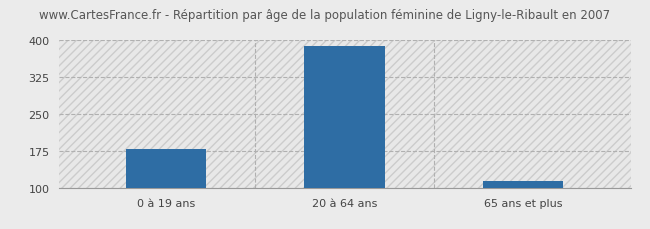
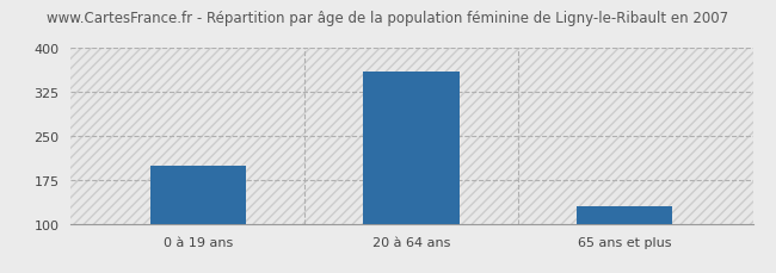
0 à 19 ans: 178 -> 200
20 à 64 ans: 388 -> 360
65 ans et plus: 113 -> 130
